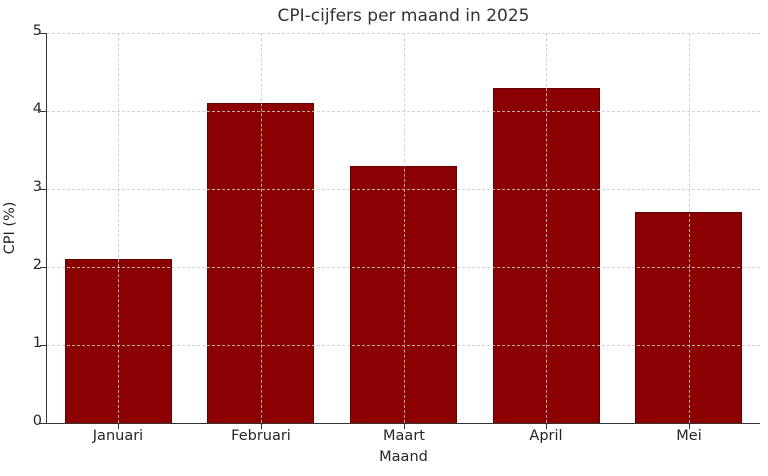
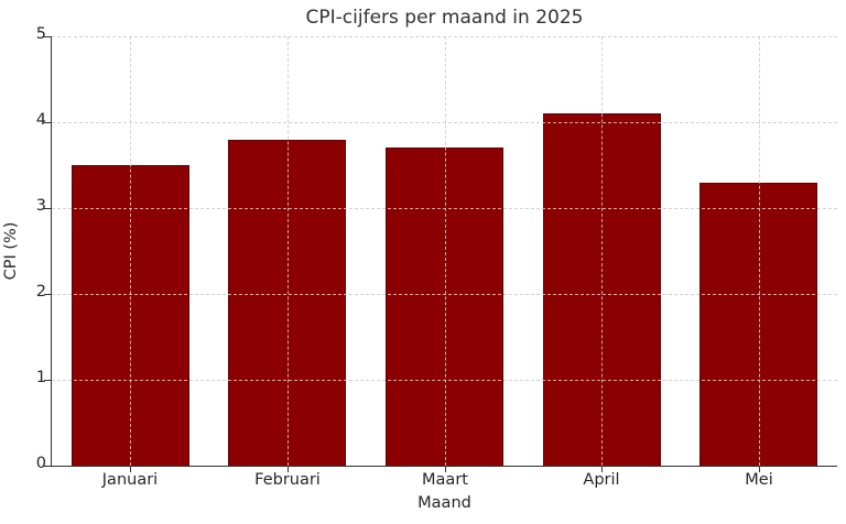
Januari: 2.1 -> 3.5
Februari: 4.1 -> 3.8
Maart: 3.3 -> 3.7
April: 4.3 -> 4.1
Mei: 2.7 -> 3.3
